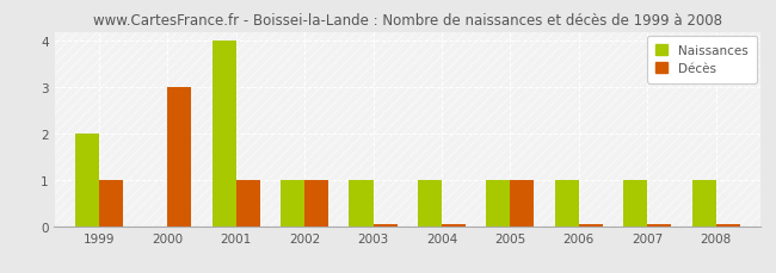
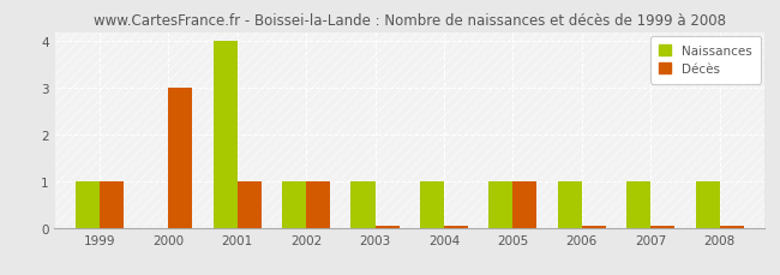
Naissances/1999: 2 -> 1
